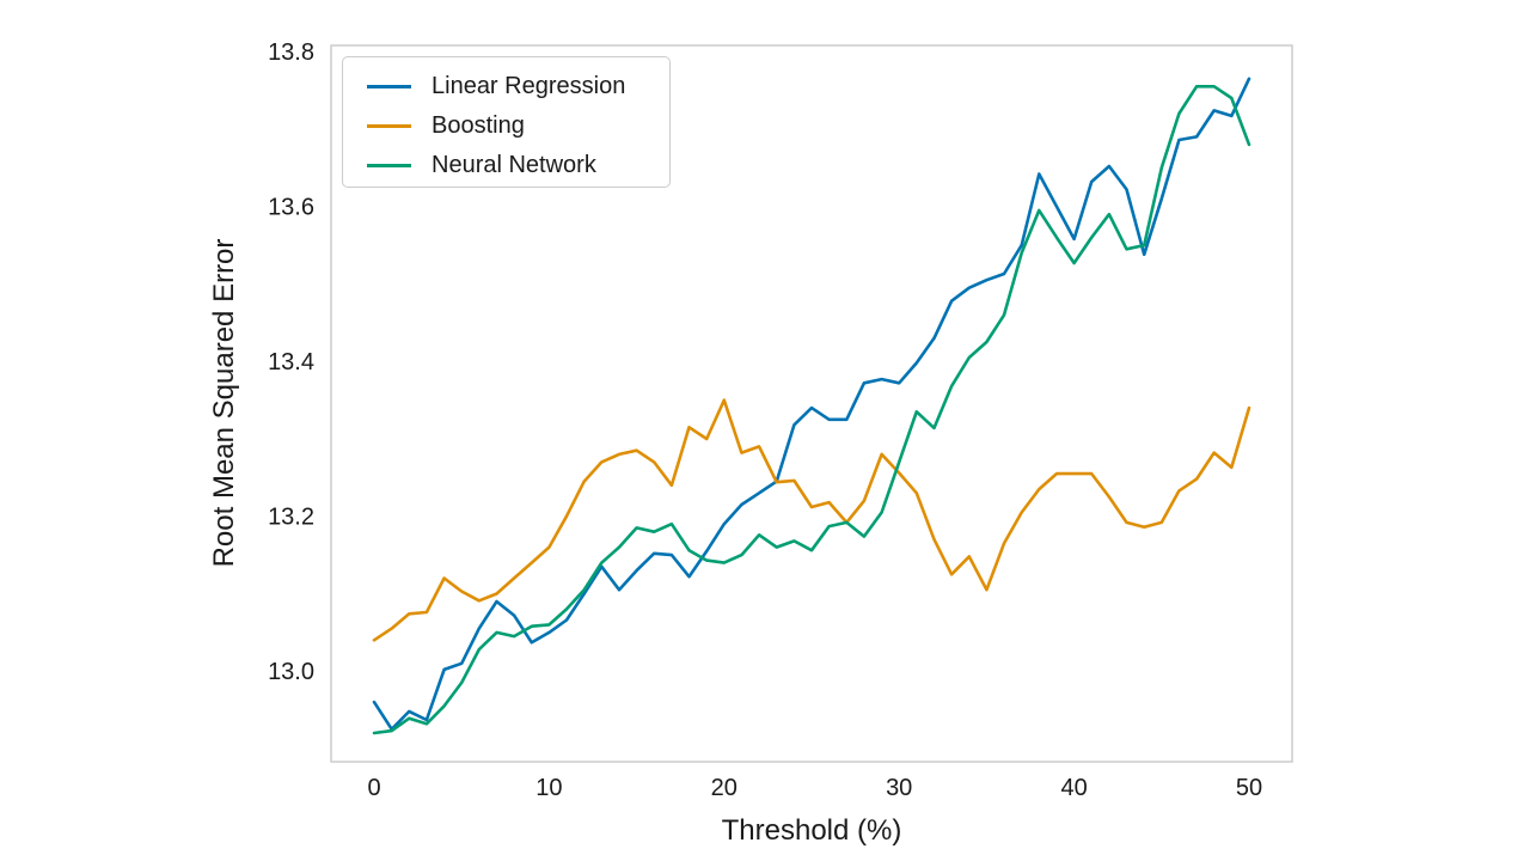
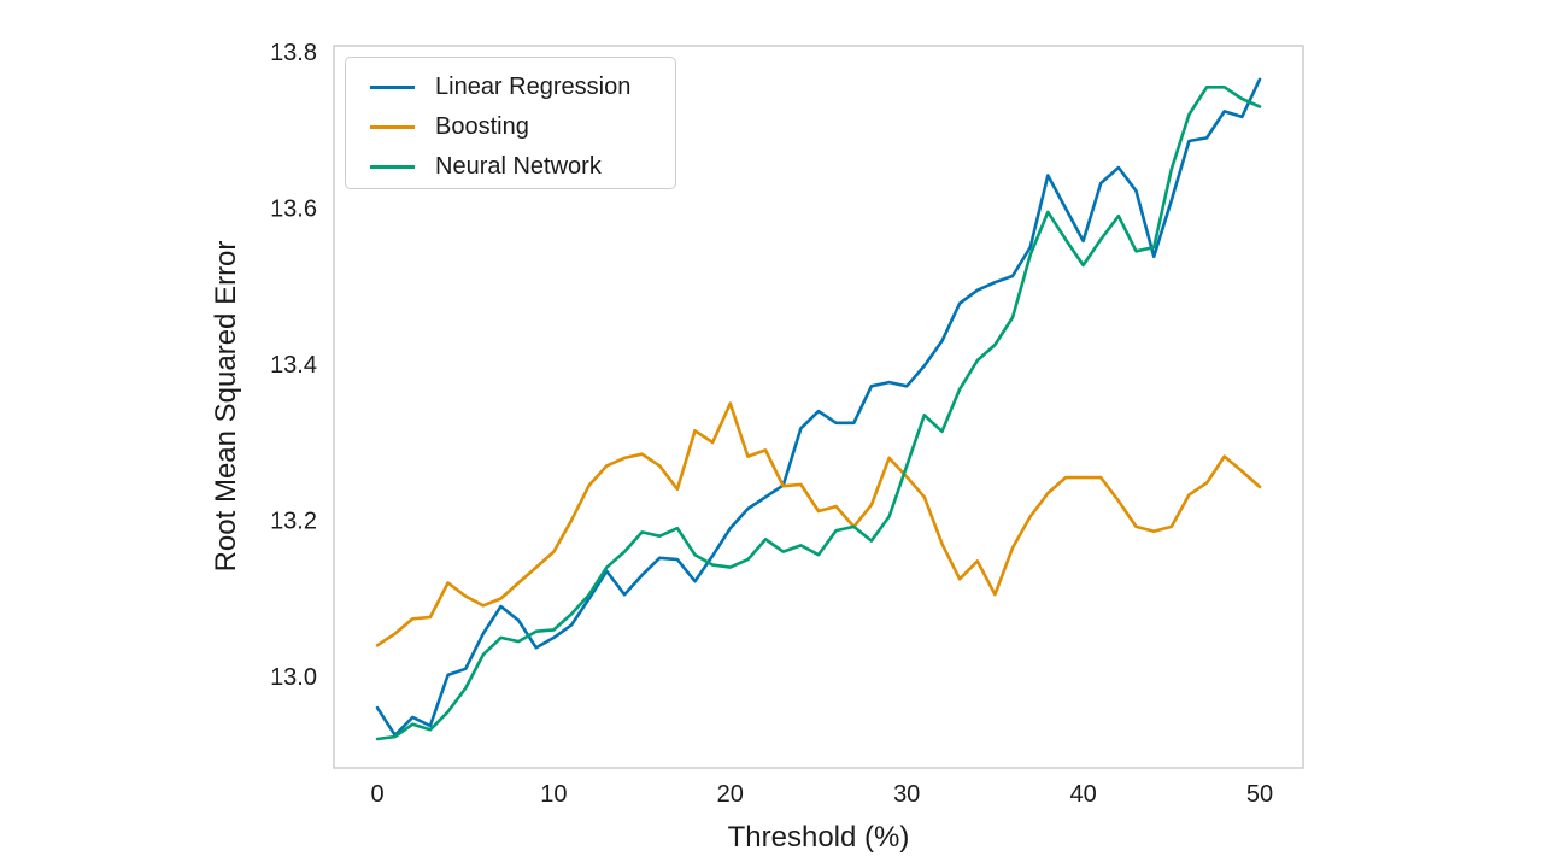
Boosting/50: 13.34 -> 13.24
Neural Network/50: 13.68 -> 13.73
